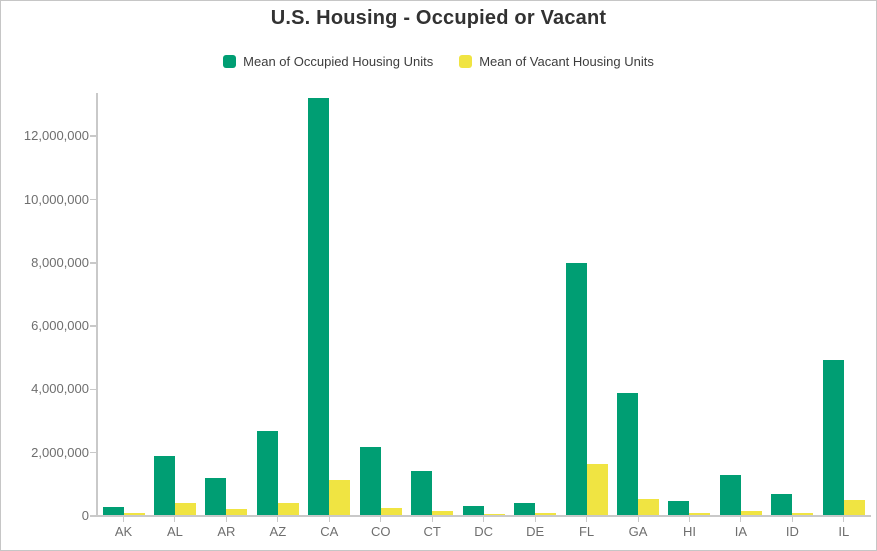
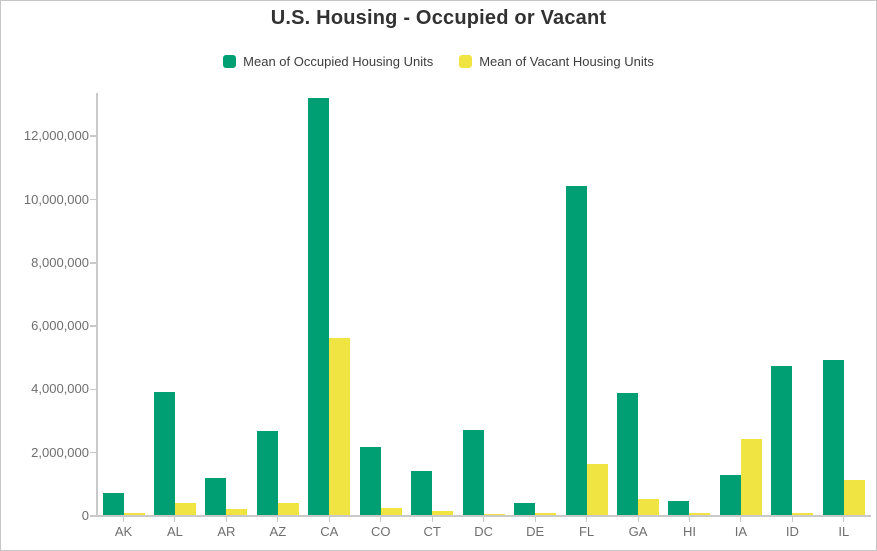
Mean of Occupied Housing Units/AK: 200000 -> 700000
Mean of Occupied Housing Units/AL: 1900000 -> 3900000
Mean of Vacant Housing Units/CA: 1100000 -> 5600000
Mean of Occupied Housing Units/DC: 300000 -> 2700000
Mean of Occupied Housing Units/FL: 8000000 -> 10400000
Mean of Vacant Housing Units/IA: 100000 -> 2400000
Mean of Occupied Housing Units/ID: 600000 -> 4700000
Mean of Vacant Housing Units/IL: 500000 -> 1100000
